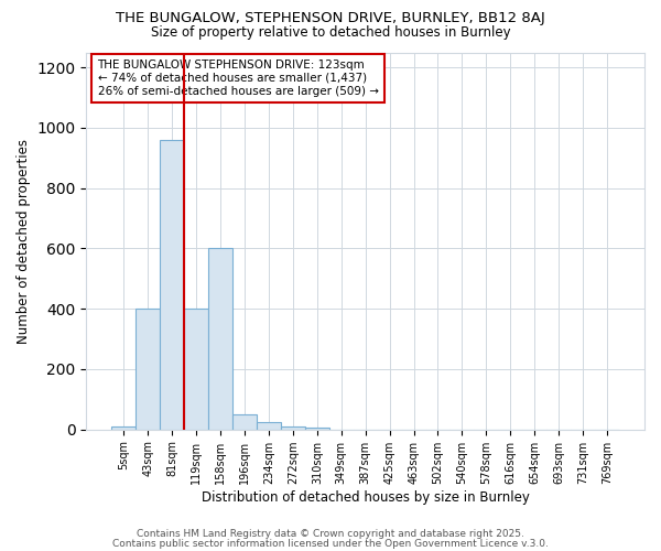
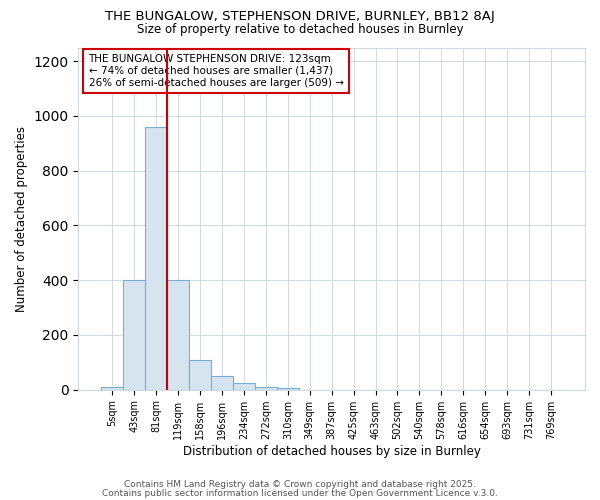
158sqm: 600 -> 110
